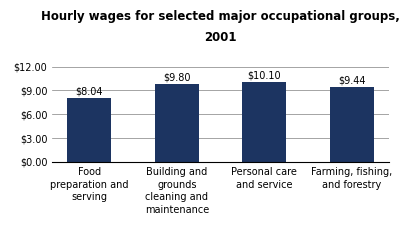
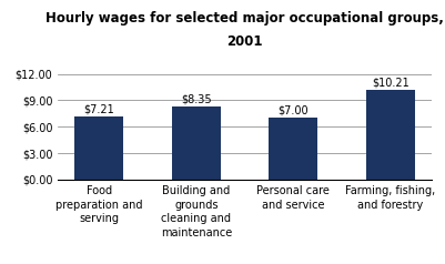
Food preparation and serving: $8.04 -> $7.21
Building and grounds cleaning and maintenance: $9.80 -> $8.35
Personal care and service: $10.10 -> $7.00
Farming, fishing, and forestry: $9.44 -> $10.21
